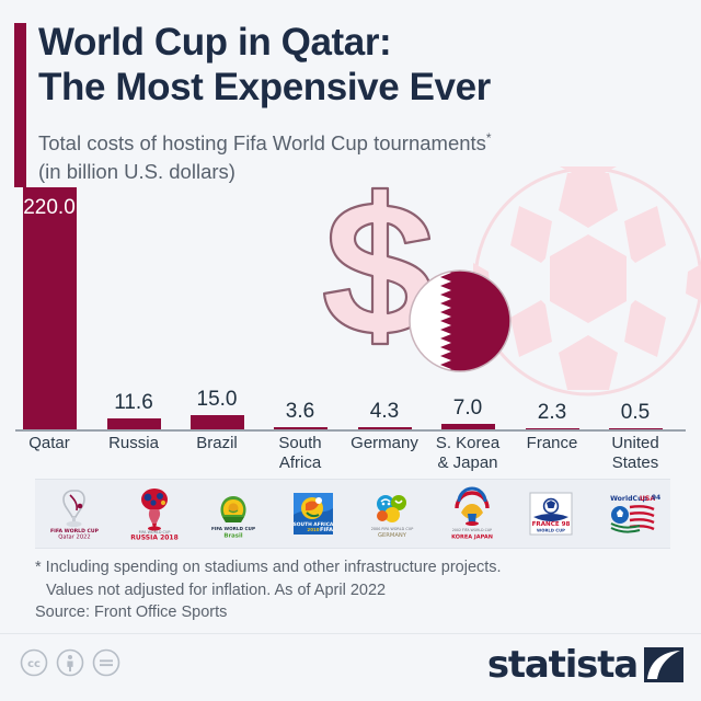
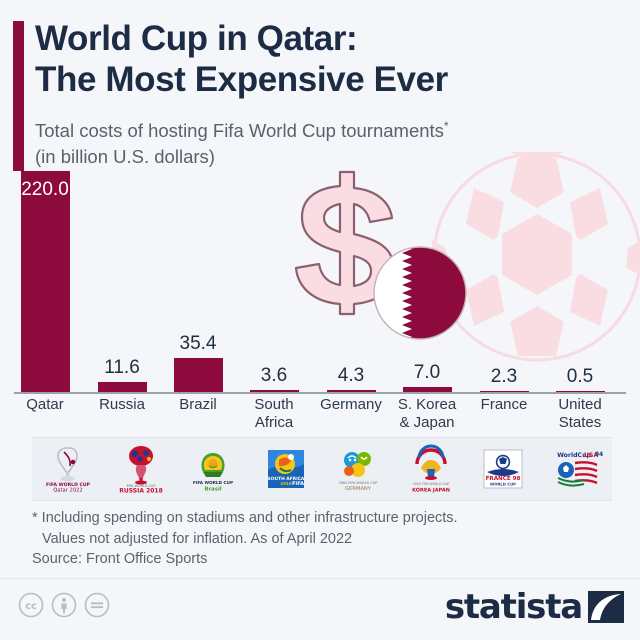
Brazil: 15.0 -> 35.4
